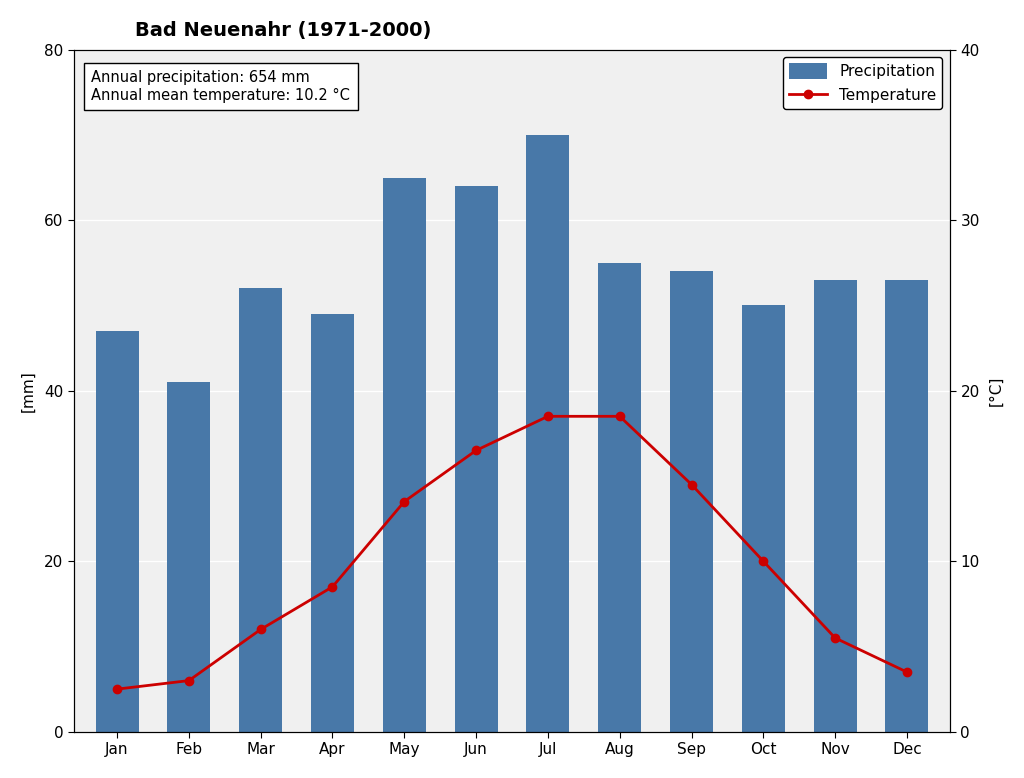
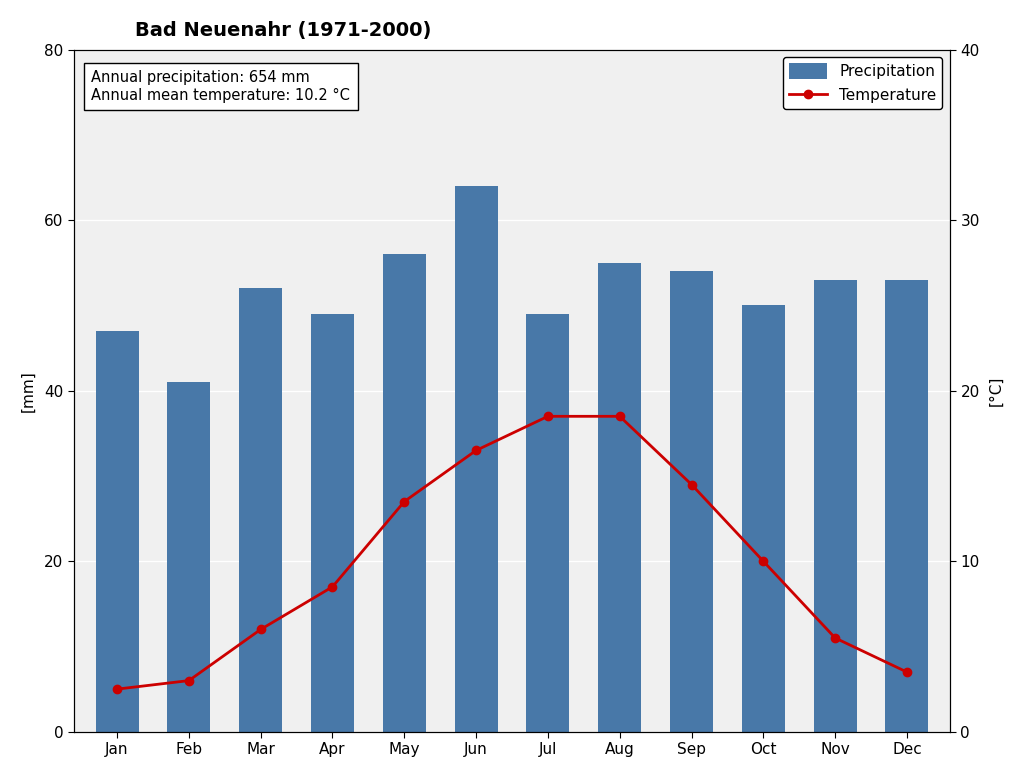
Precipitation/May: 65 -> 56
Precipitation/Jul: 70 -> 49
